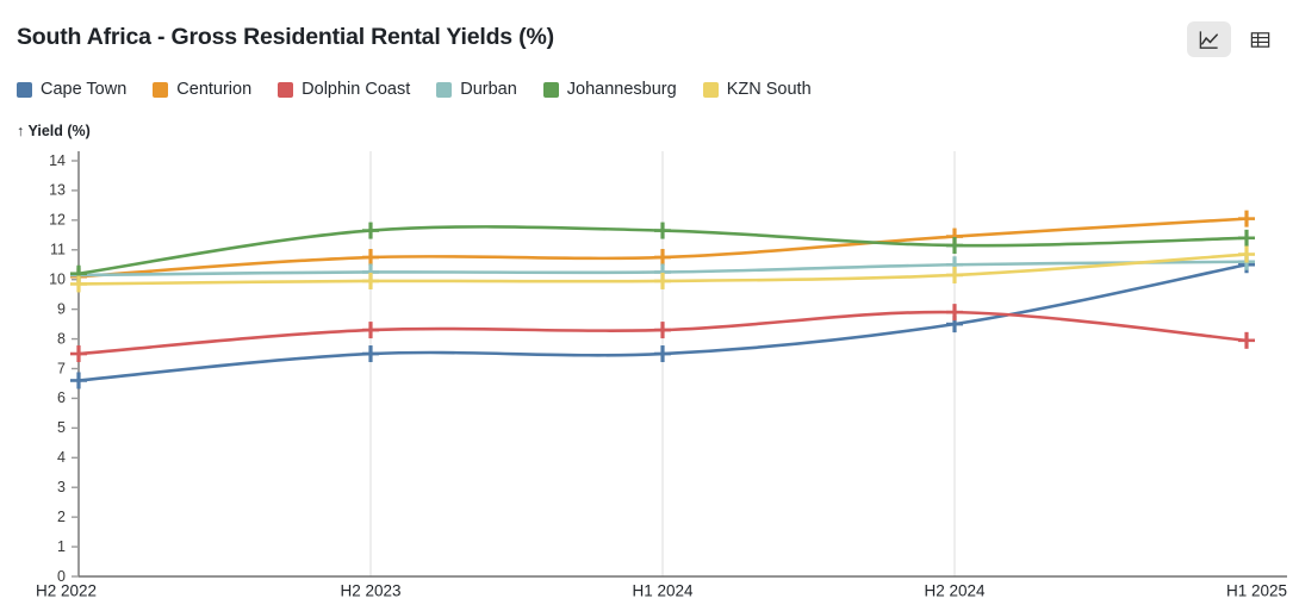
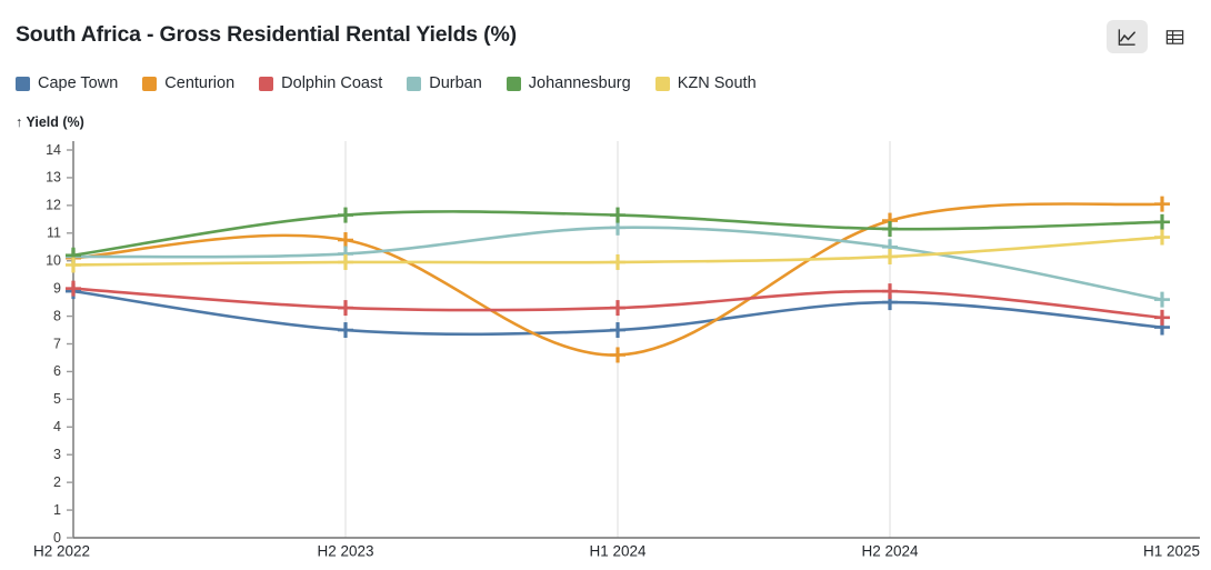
Cape Town/H2 2022: 6.6 -> 8.9
Dolphin Coast/H2 2022: 7.5 -> 9.0
Centurion/H1 2024: 10.8 -> 6.6
Durban/H1 2024: 10.2 -> 11.2
Cape Town/H1 2025: 10.5 -> 7.6
Durban/H1 2025: 10.6 -> 8.6
